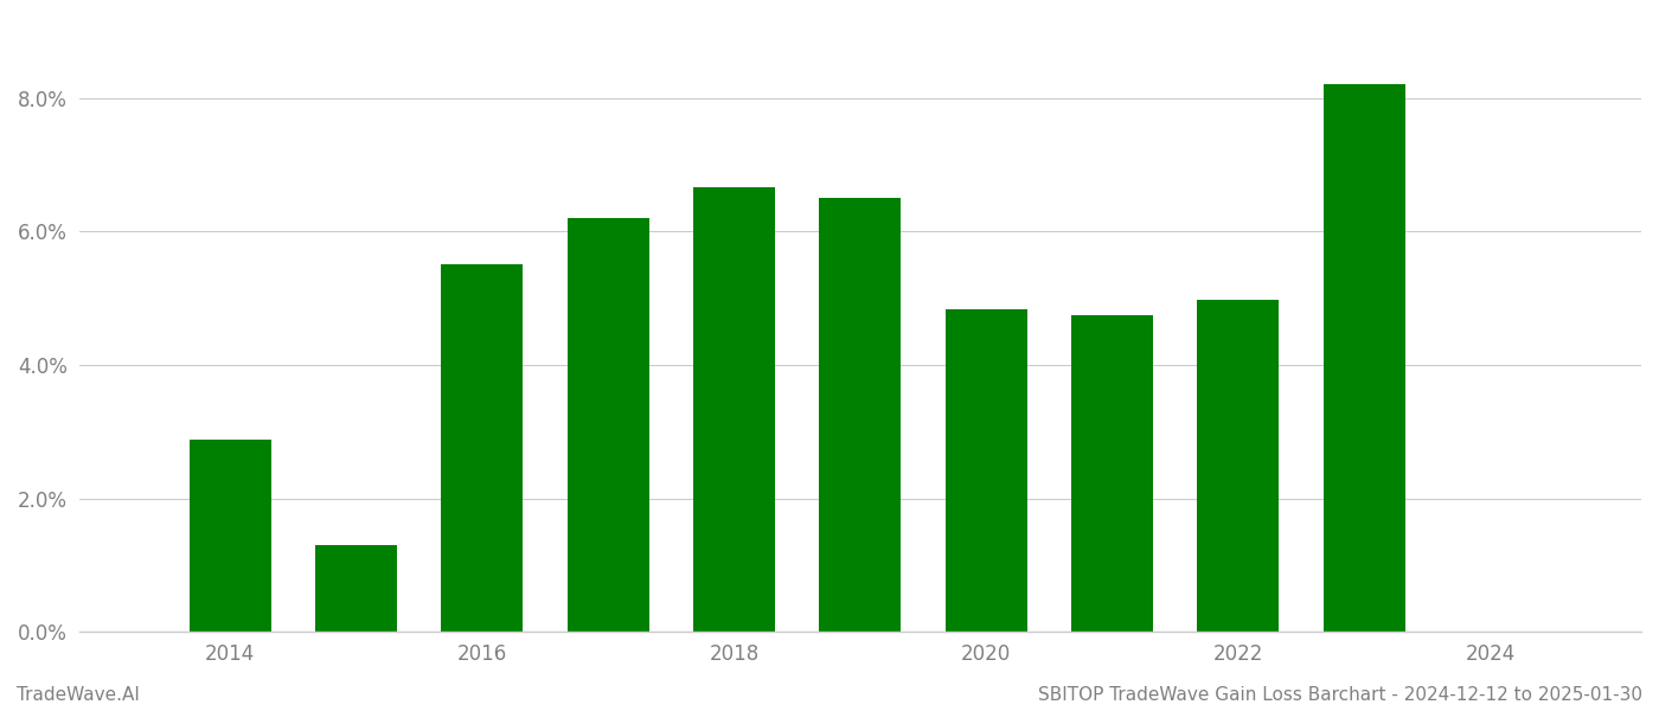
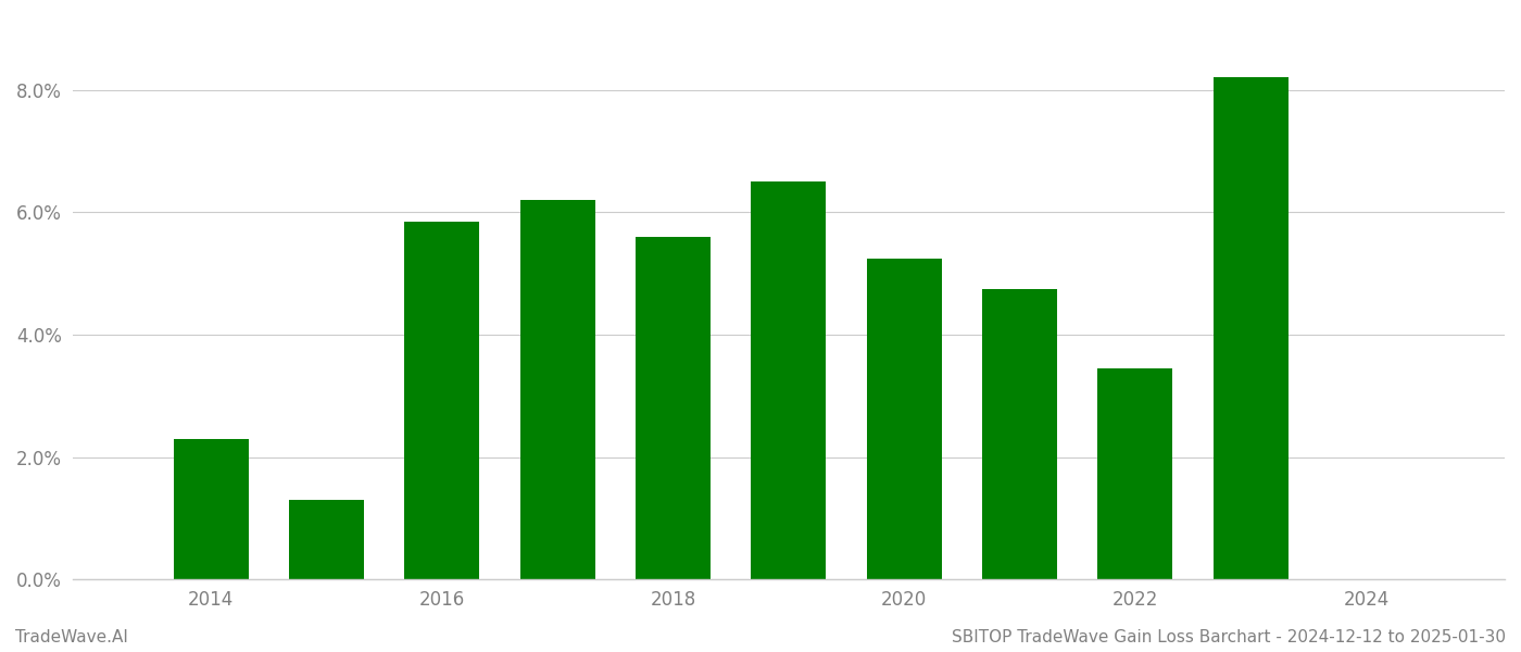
2014: 2.88% -> 2.30%
2016: 5.50% -> 5.85%
2018: 6.66% -> 5.60%
2020: 4.84% -> 5.25%
2022: 4.98% -> 3.45%
